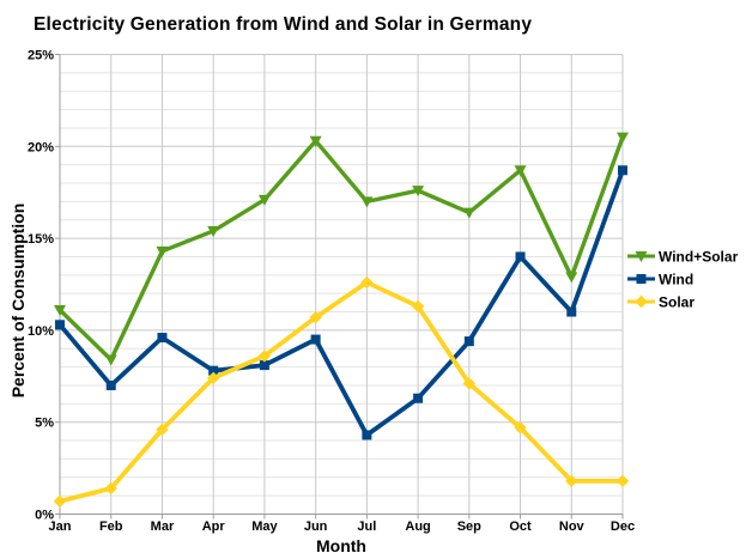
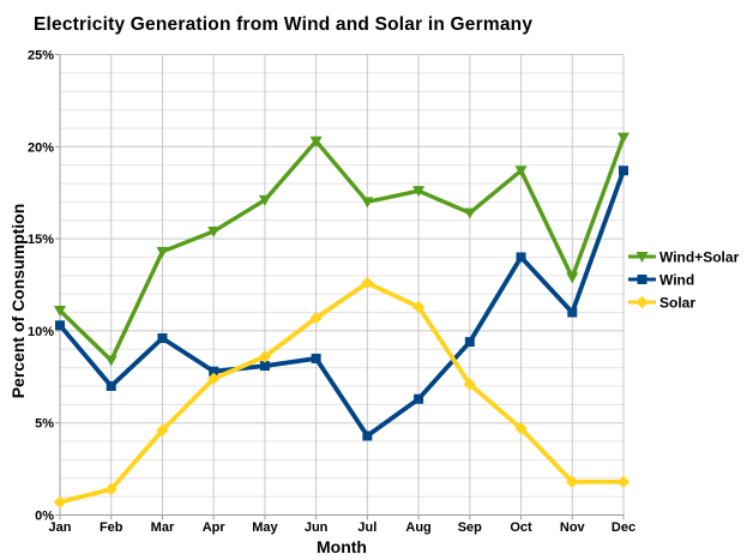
Wind/Jun: 9.5% -> 8.5%
